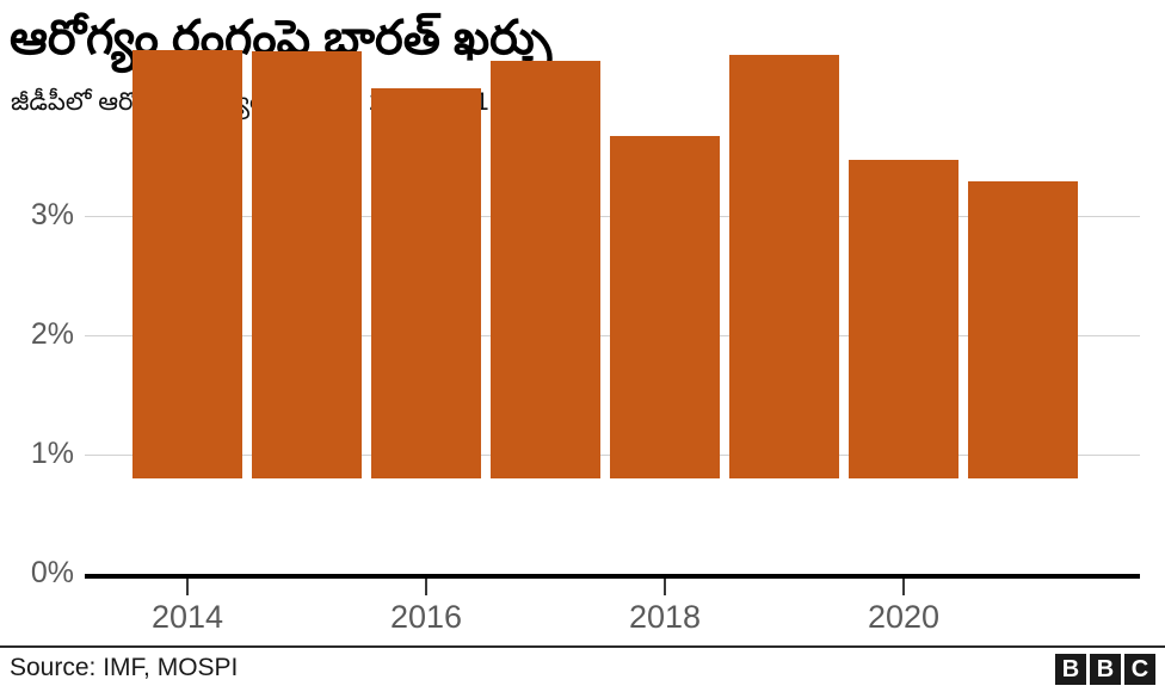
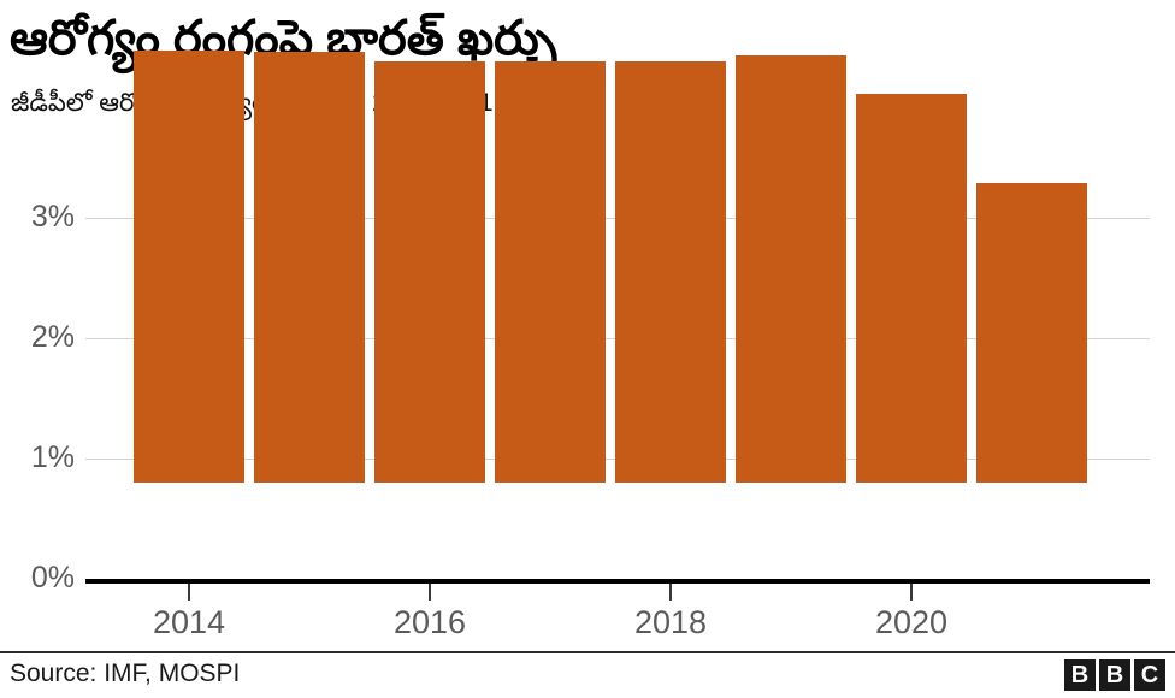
2016: 3.27% -> 3.50%
2018: 2.87% -> 3.50%
2020: 2.67% -> 3.23%
